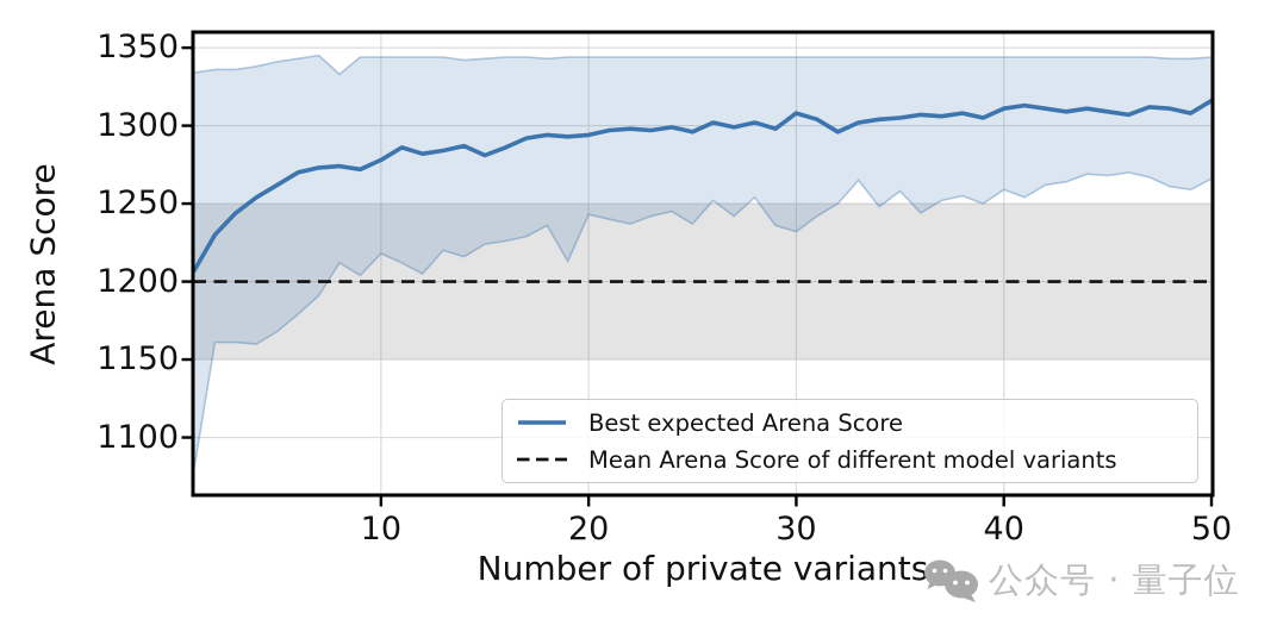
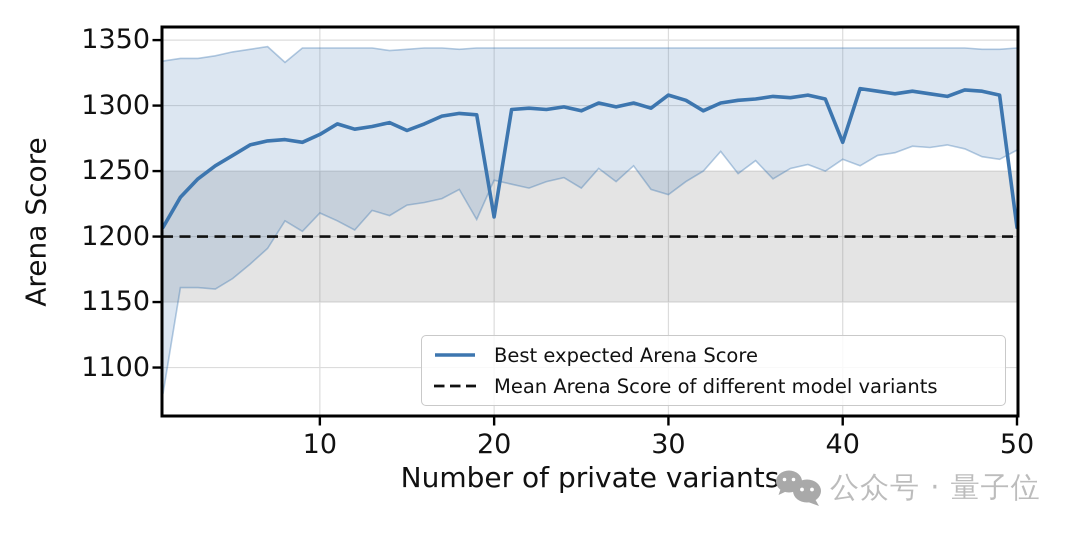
Best expected Arena Score/20: 1294 -> 1215
Best expected Arena Score/40: 1311 -> 1272
Mean Arena Score of different model variants/40: 1200 -> 1300
Best expected Arena Score/50: 1316 -> 1207
Mean Arena Score of different model variants/50: 1200 -> 1300
